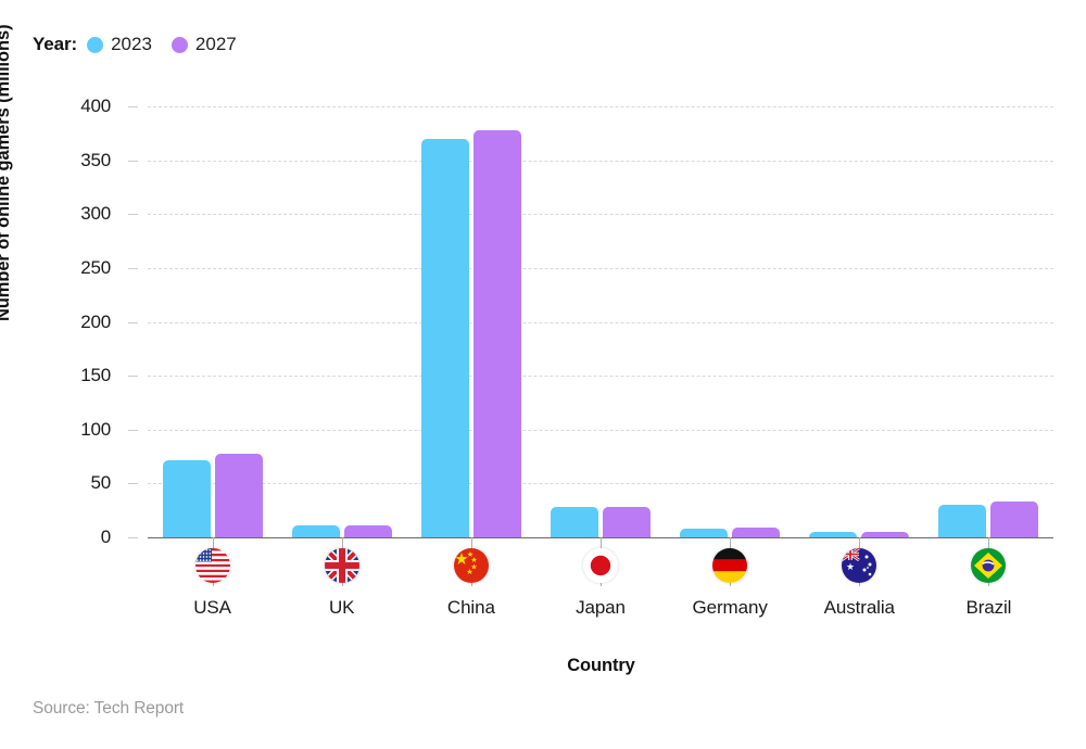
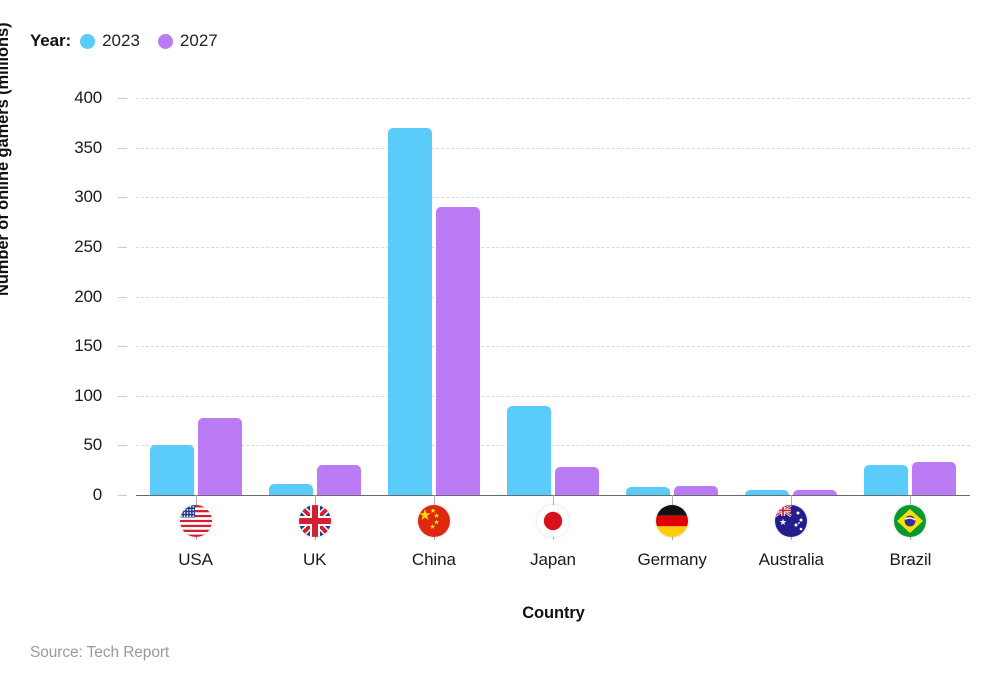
2023/USA: 70 -> 50
2027/UK: 10 -> 30
2027/China: 380 -> 290
2023/Japan: 30 -> 90
